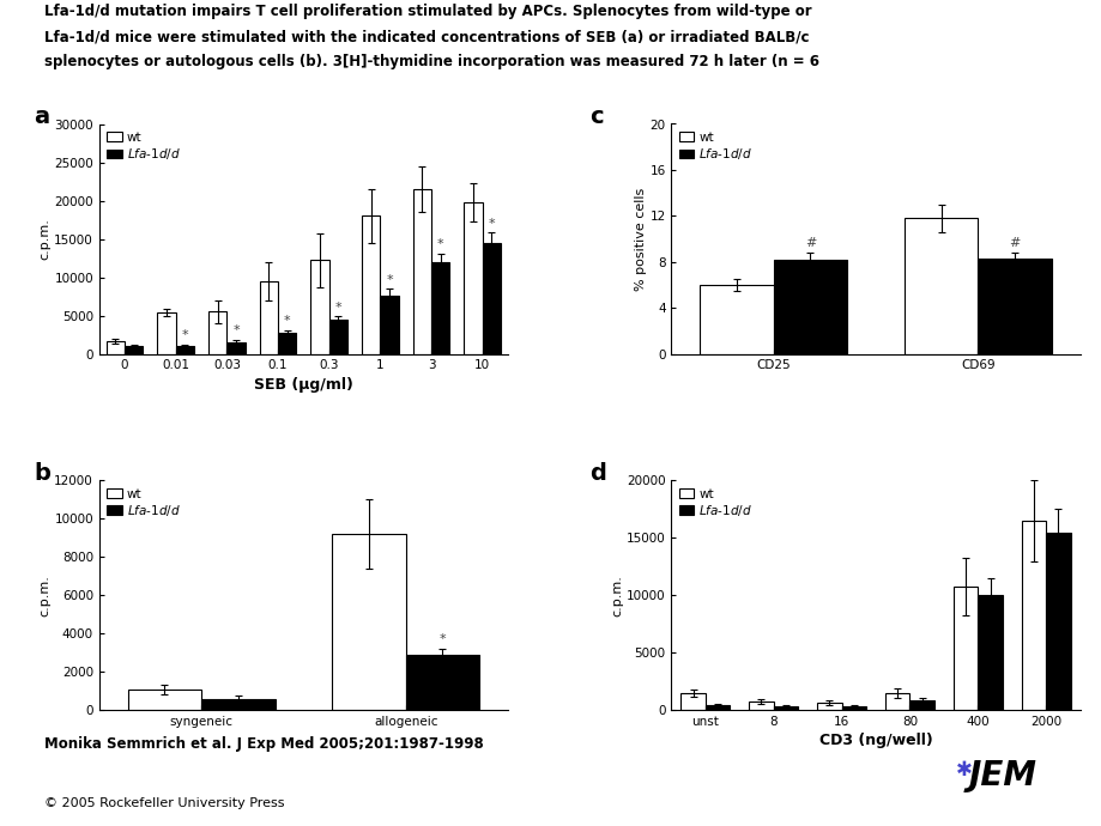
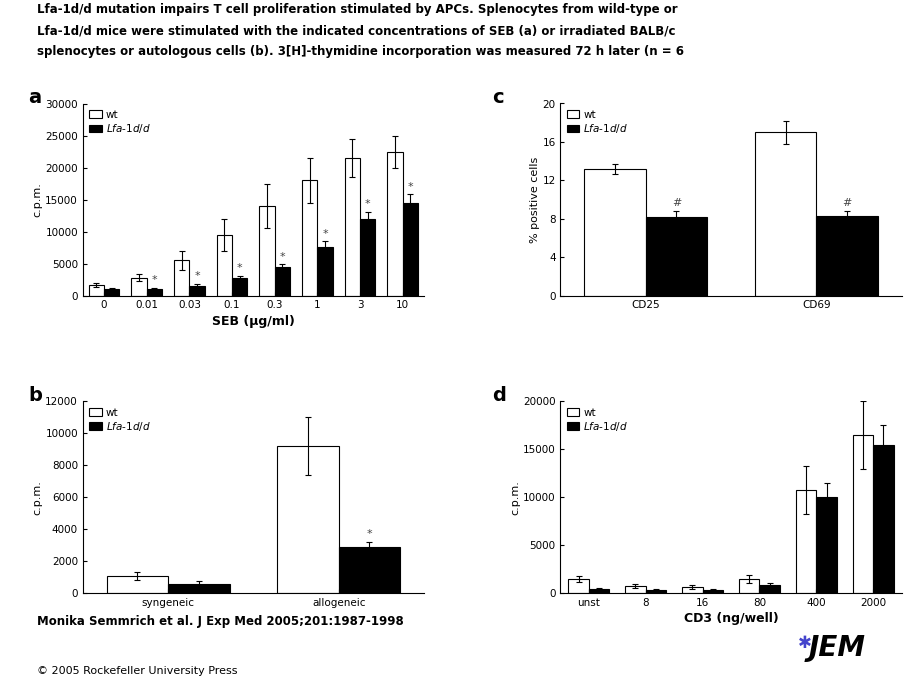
wt/0.01: 5400 -> 2800
wt/0.3: 12200 -> 14000
wt/10: 19800 -> 22500
wt/CD25: 6.0 -> 13.2
wt/CD69: 11.8 -> 17.0
